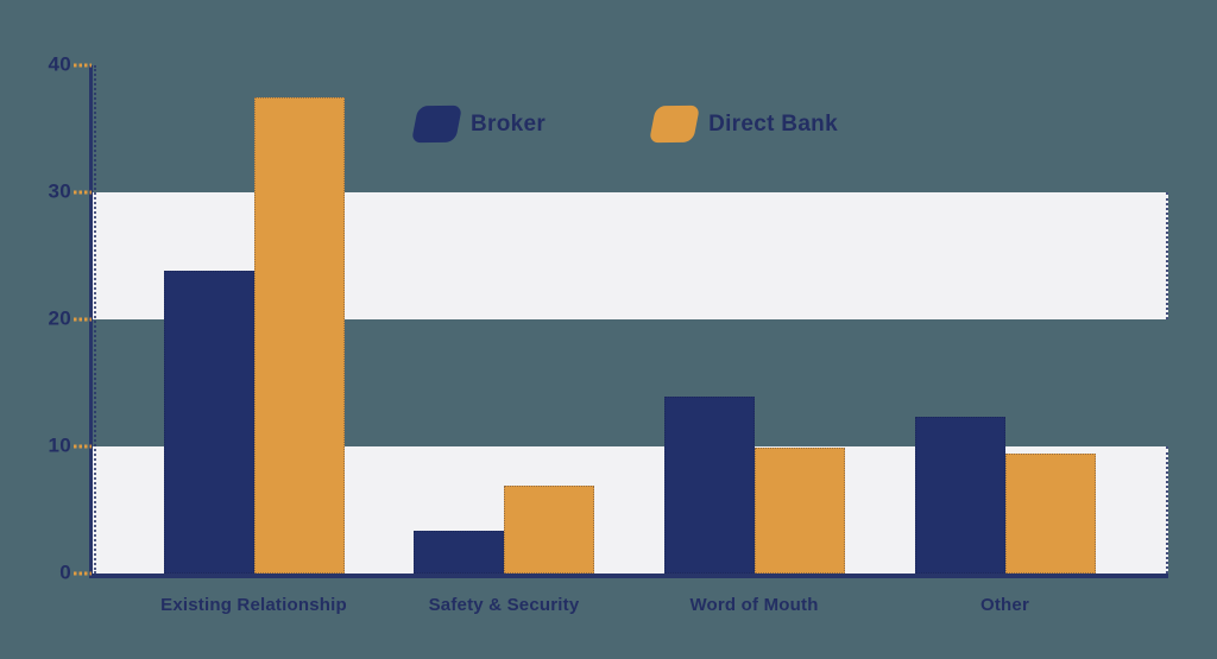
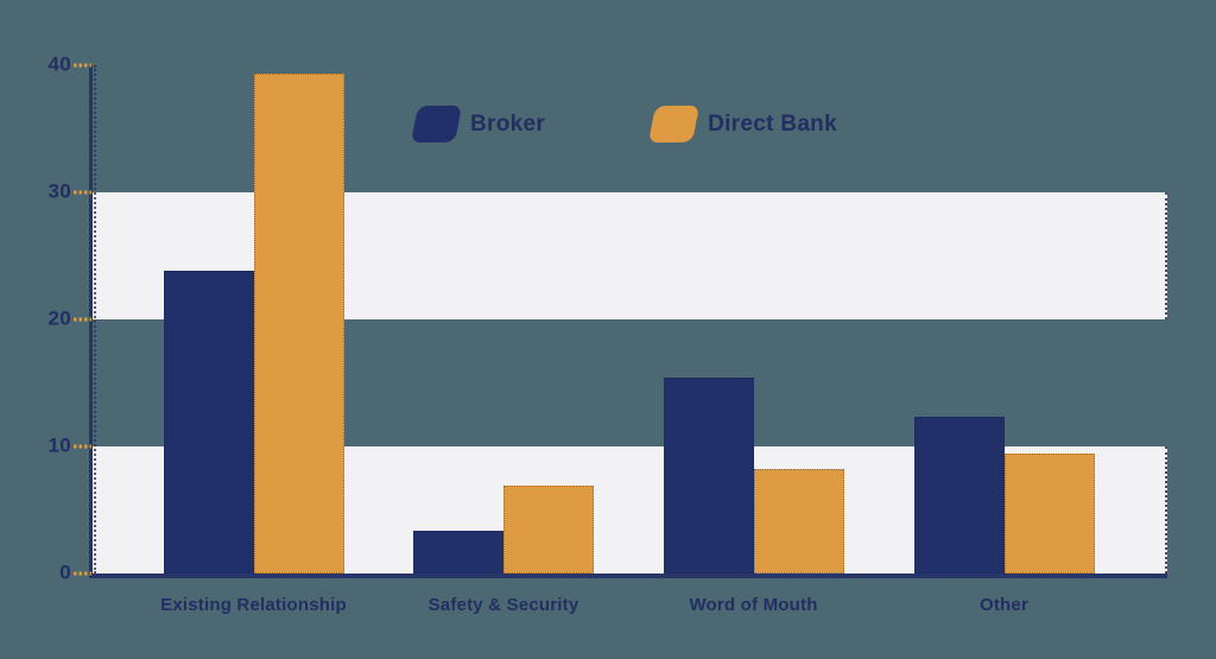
Direct Bank/Existing Relationship: 37.5 -> 39.3
Broker/Word of Mouth: 13.9 -> 15.4
Direct Bank/Word of Mouth: 9.9 -> 8.2
